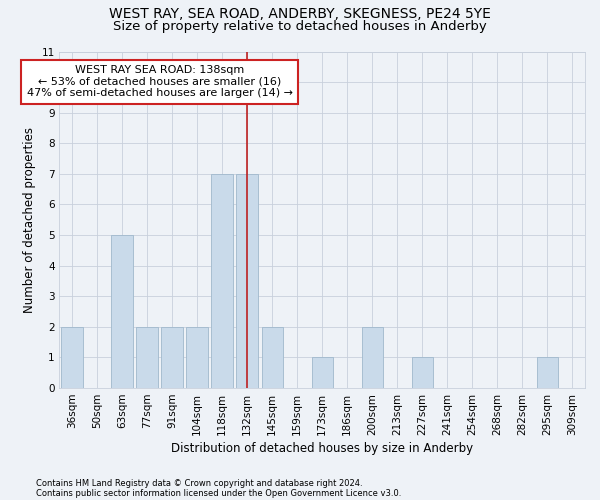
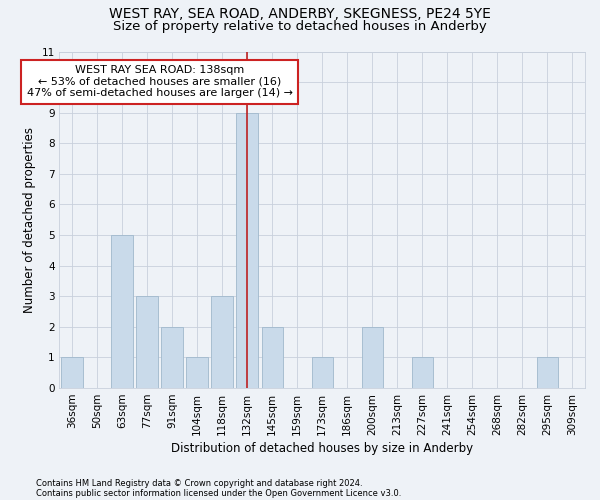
36sqm: 2 -> 1
77sqm: 2 -> 3
104sqm: 2 -> 1
118sqm: 7 -> 3
132sqm: 7 -> 9
